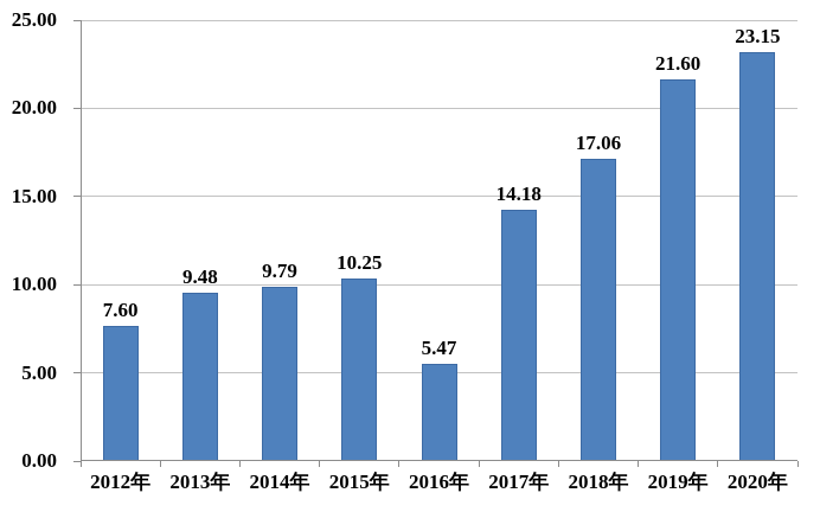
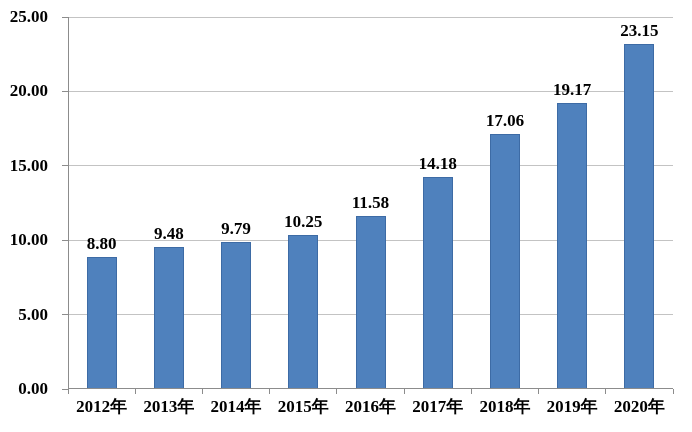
2012年: 7.60 -> 8.80
2016年: 5.47 -> 11.58
2019年: 21.60 -> 19.17
